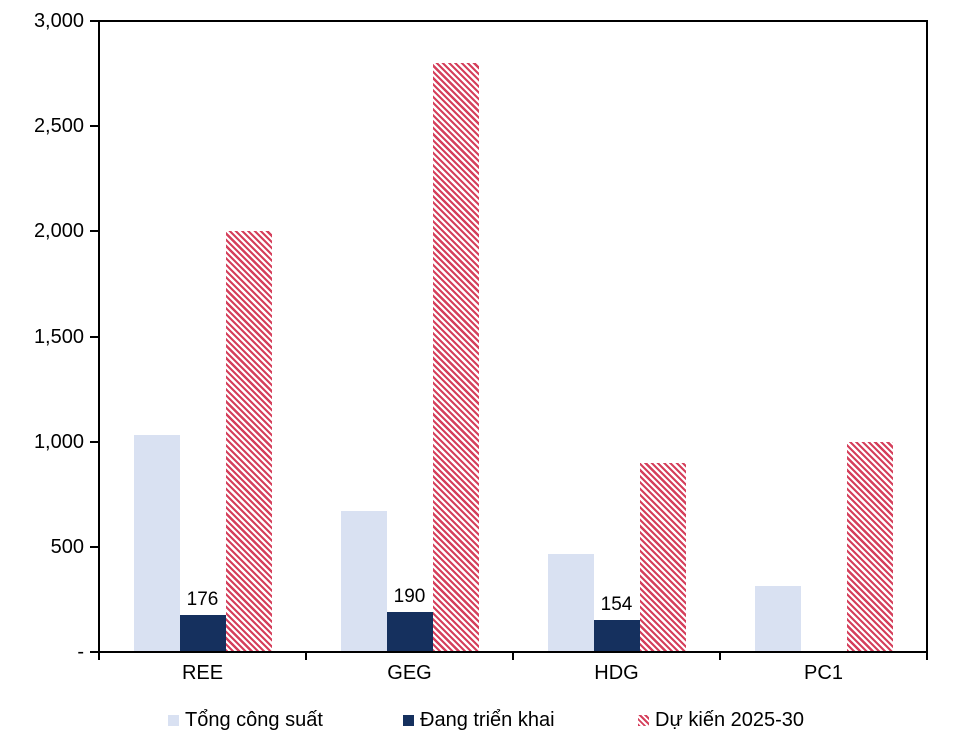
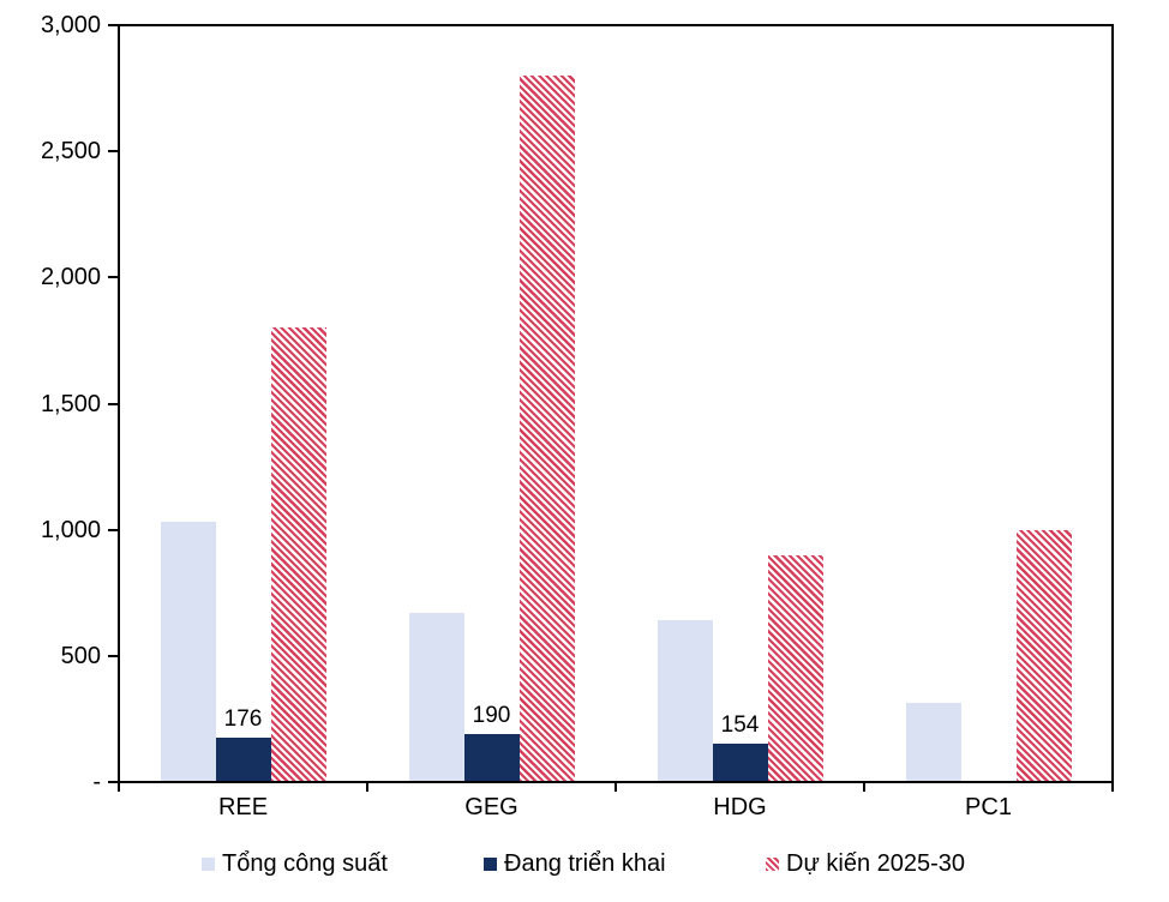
Dự kiến 2025-30/REE: 2000 -> 1800
Tổng công suất/HDG: 460 -> 640
